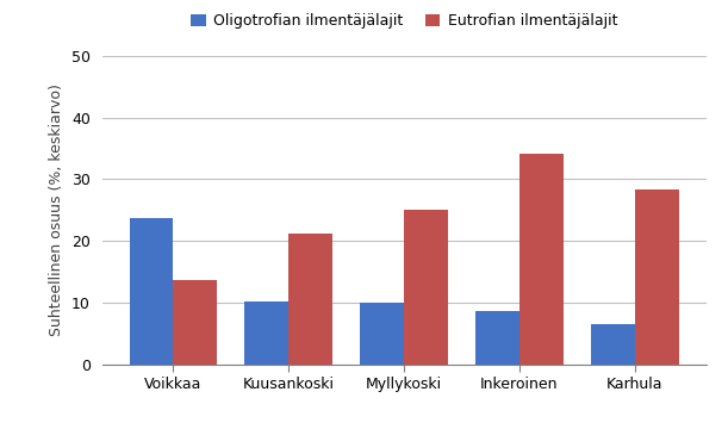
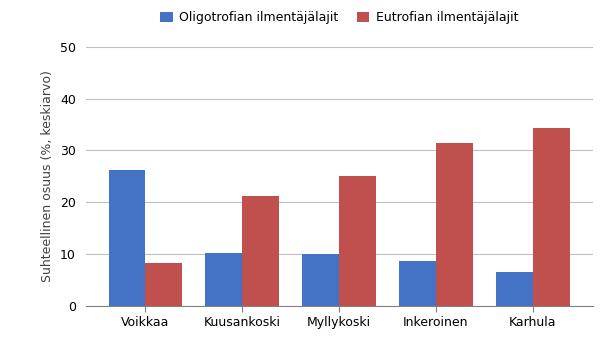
Oligotrofian ilmentäjälajit/Voikkaa: 23.8 -> 26.2
Eutrofian ilmentäjälajit/Voikkaa: 13.6 -> 8.3
Eutrofian ilmentäjälajit/Inkeroinen: 34.2 -> 31.5
Eutrofian ilmentäjälajit/Karhula: 28.4 -> 34.3
